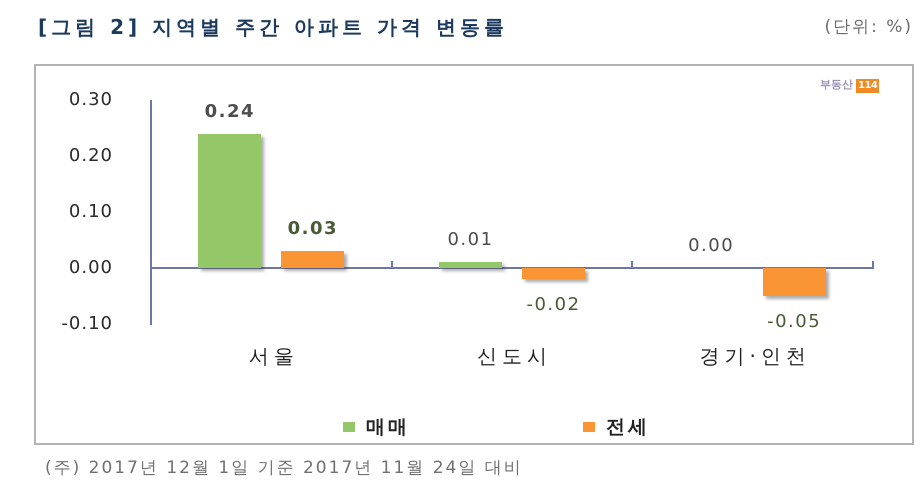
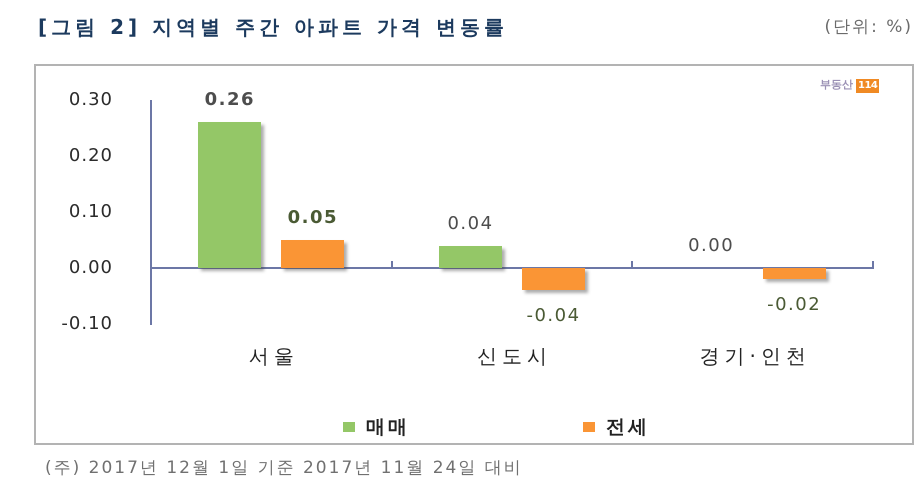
매매/서울: 0.24 -> 0.26
전세/서울: 0.03 -> 0.05
매매/신도시: 0.01 -> 0.04
전세/신도시: -0.02 -> -0.04
전세/경기·인천: -0.05 -> -0.02
